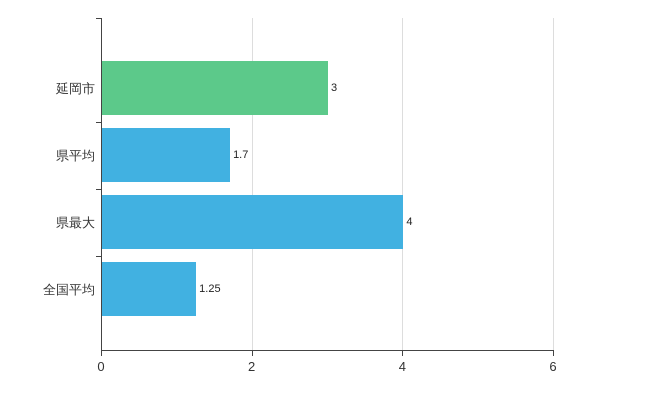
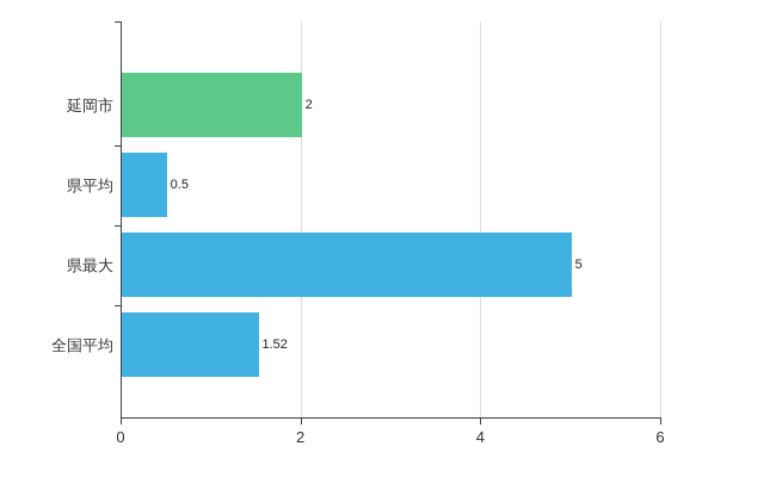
延岡市: 3 -> 2
県平均: 1.7 -> 0.5
県最大: 4 -> 5
全国平均: 1.25 -> 1.52
